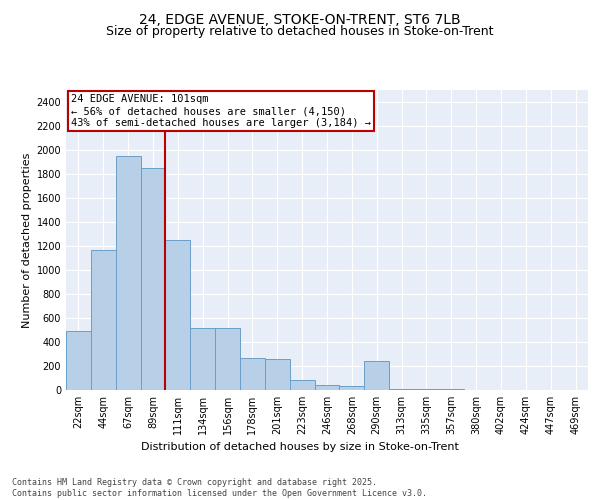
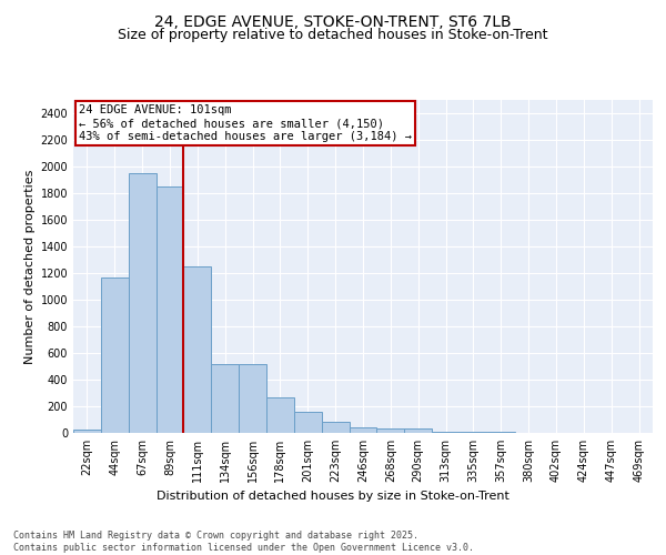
22sqm: 490 -> 20
201sqm: 260 -> 160
290sqm: 240 -> 30
